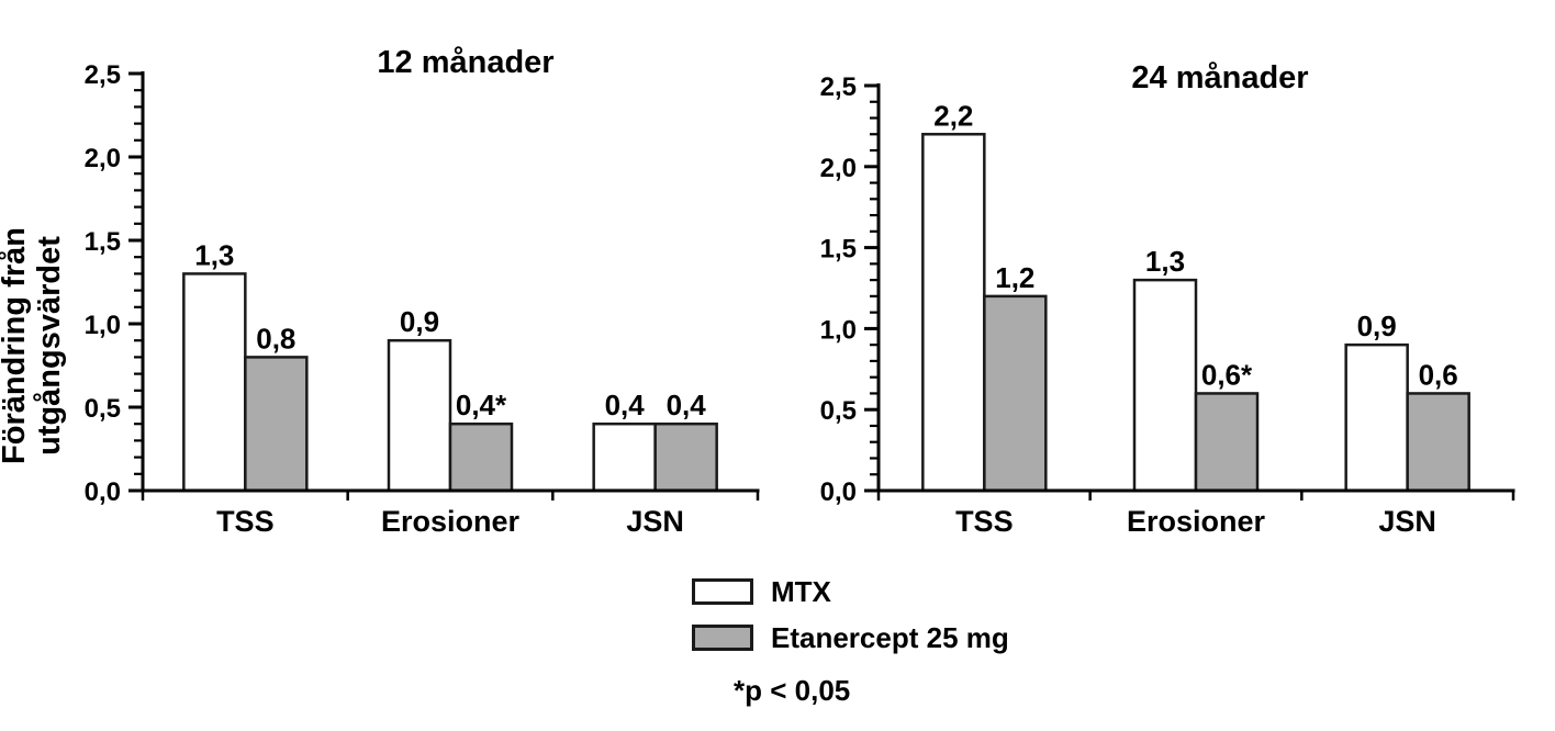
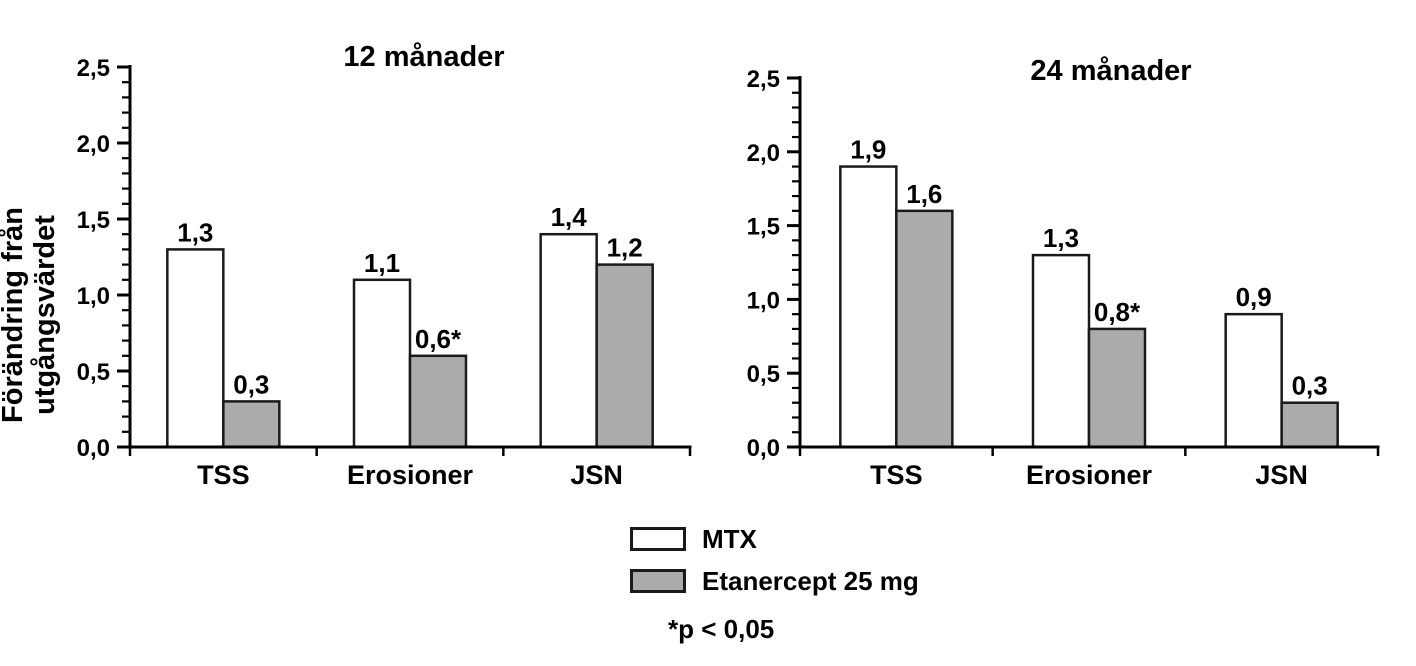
12 månader/Etanercept 25 mg/TSS: 0,8 -> 0,3
12 månader/MTX/Erosioner: 0,9 -> 1,1
12 månader/Etanercept 25 mg/Erosioner: 0,4 -> 0,6
12 månader/MTX/JSN: 0,4 -> 1,4
12 månader/Etanercept 25 mg/JSN: 0,4 -> 1,2
24 månader/MTX/TSS: 2,2 -> 1,9
24 månader/Etanercept 25 mg/TSS: 1,2 -> 1,6
24 månader/Etanercept 25 mg/Erosioner: 0,6 -> 0,8
24 månader/Etanercept 25 mg/JSN: 0,6 -> 0,3
